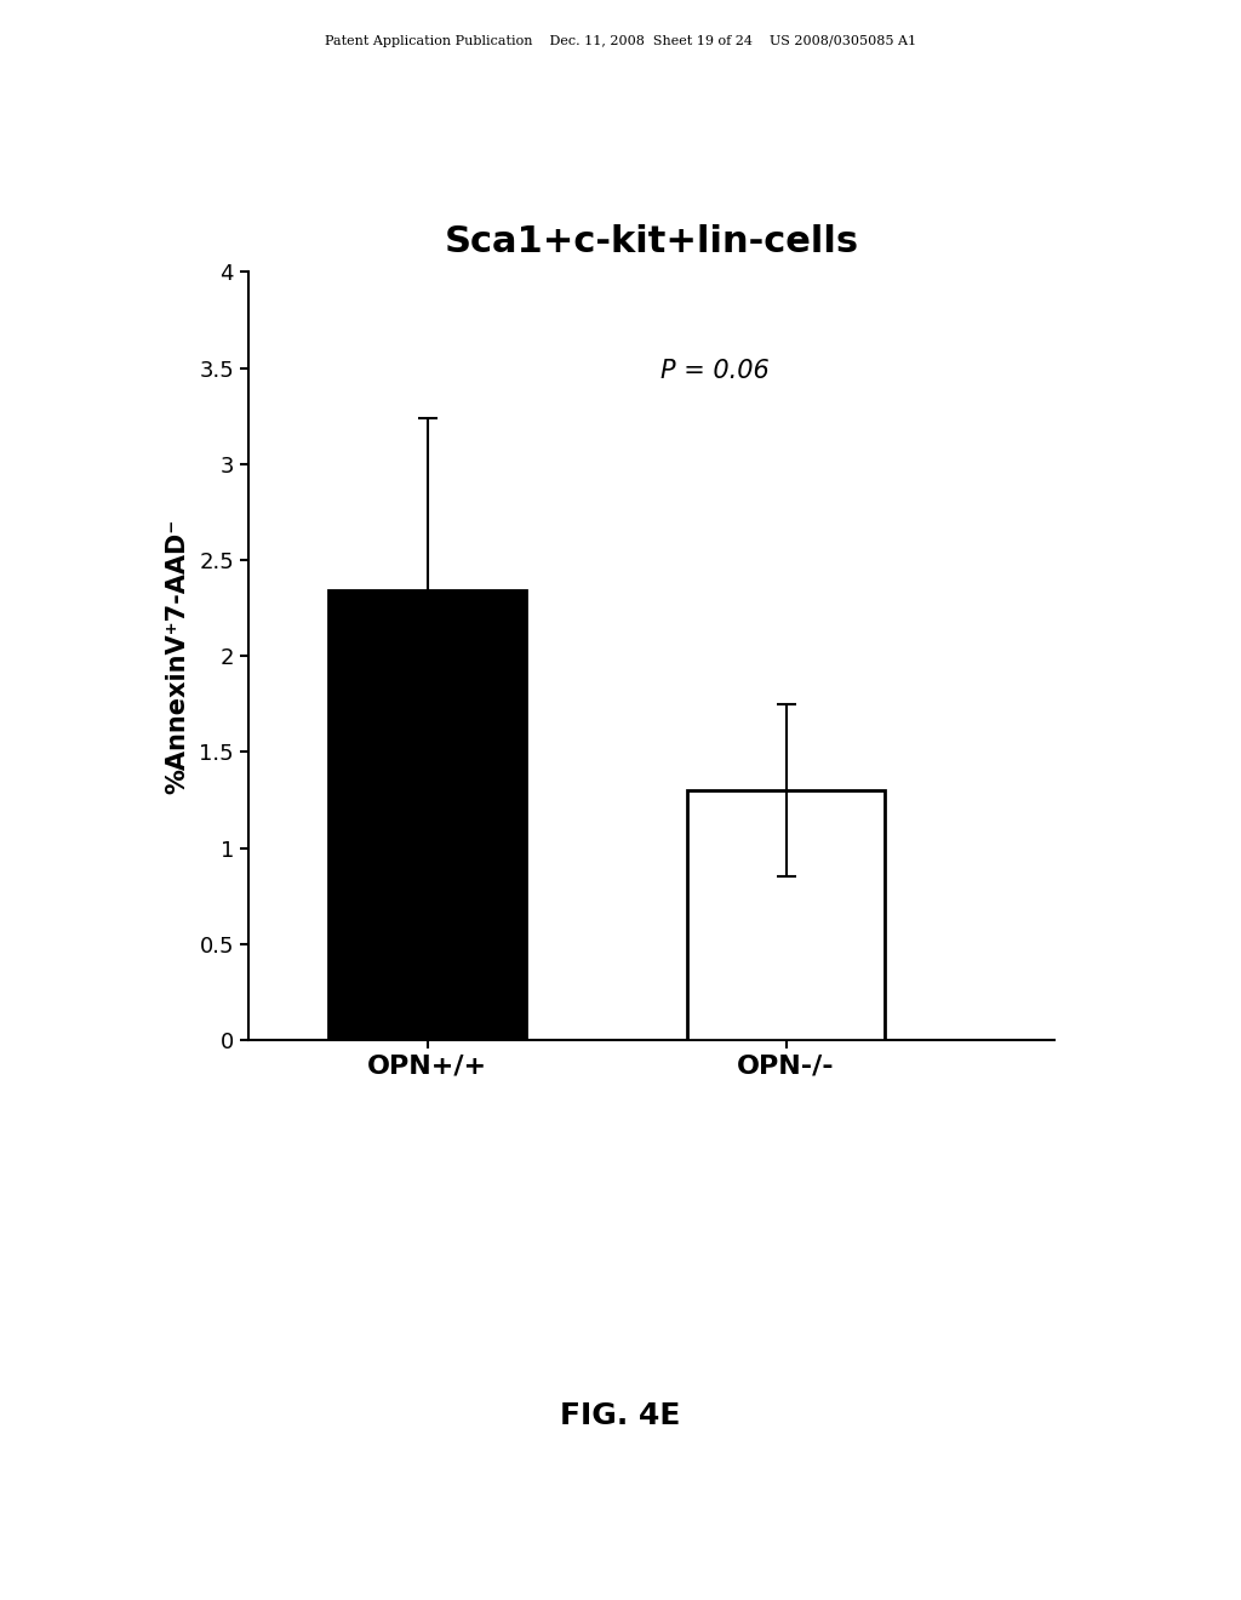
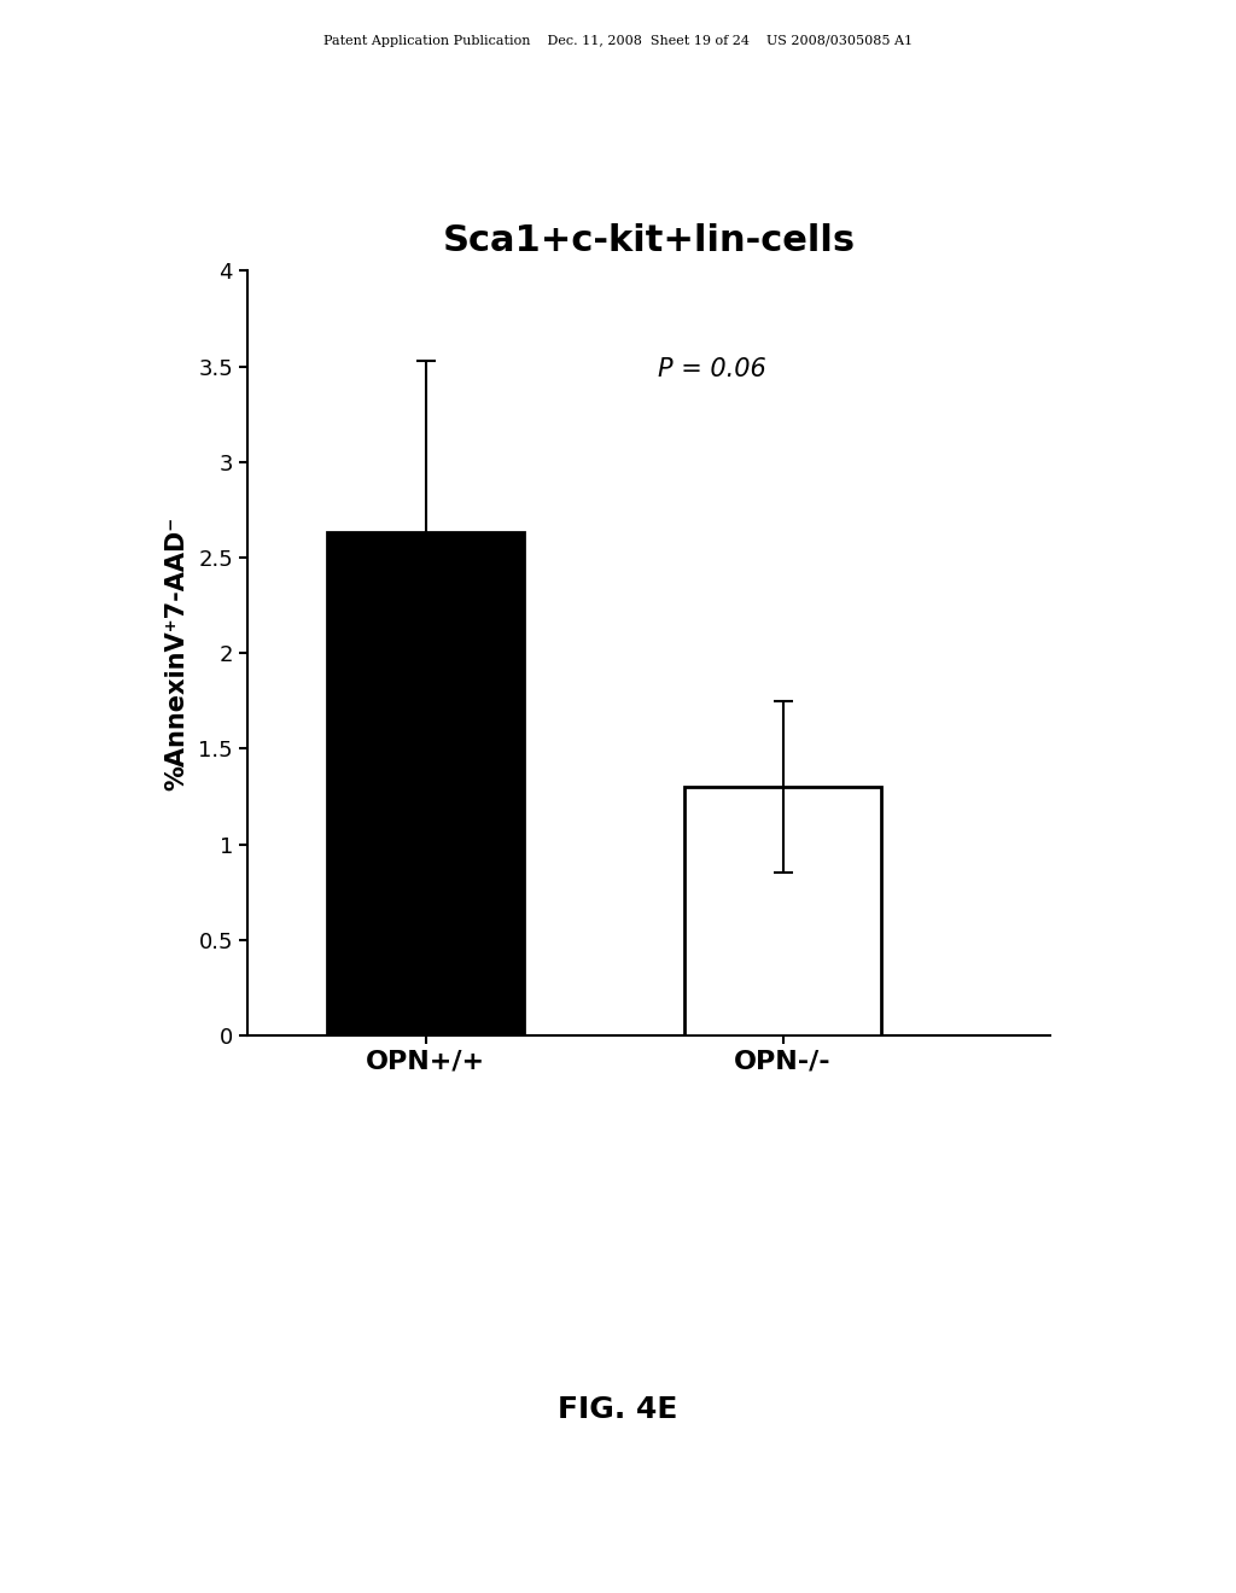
OPN+/+: 2.34 -> 2.63
